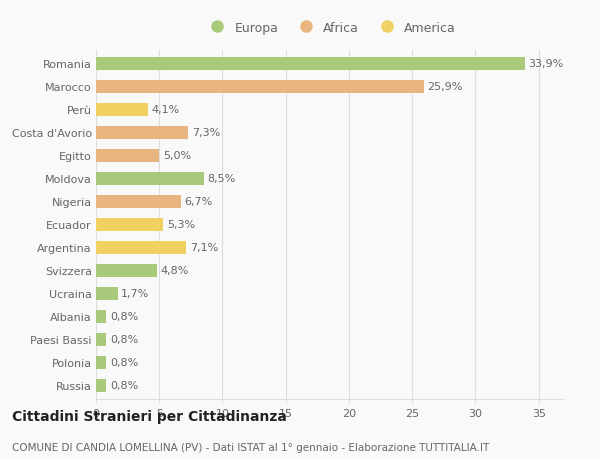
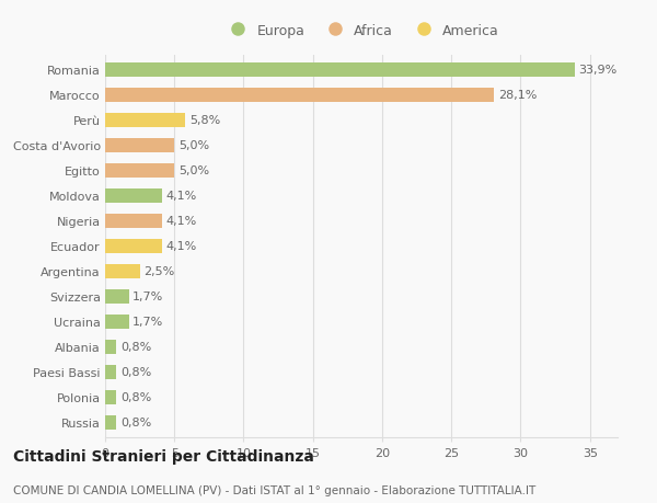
Marocco: 25,9% -> 28,1%
Perù: 4,1% -> 5,8%
Costa d'Avorio: 7,3% -> 5,0%
Moldova: 8,5% -> 4,1%
Nigeria: 6,7% -> 4,1%
Ecuador: 5,3% -> 4,1%
Argentina: 7,1% -> 2,5%
Svizzera: 4,8% -> 1,7%
